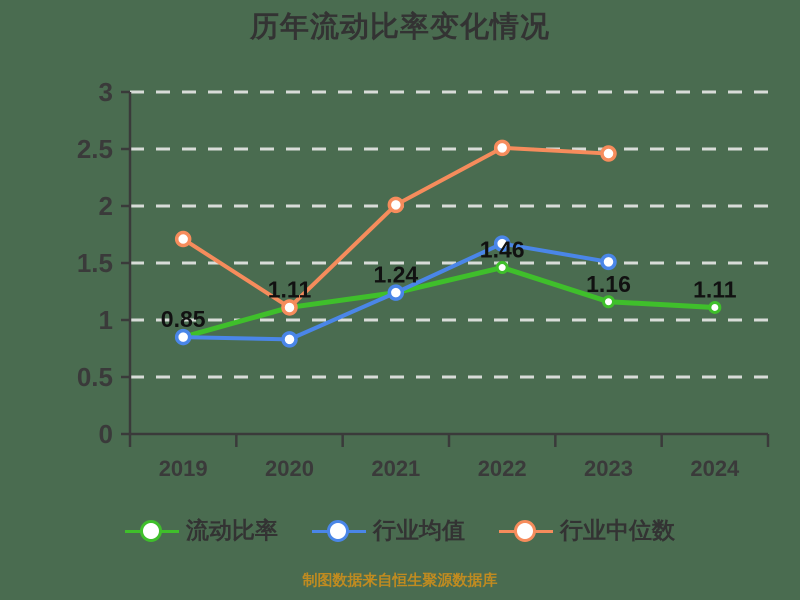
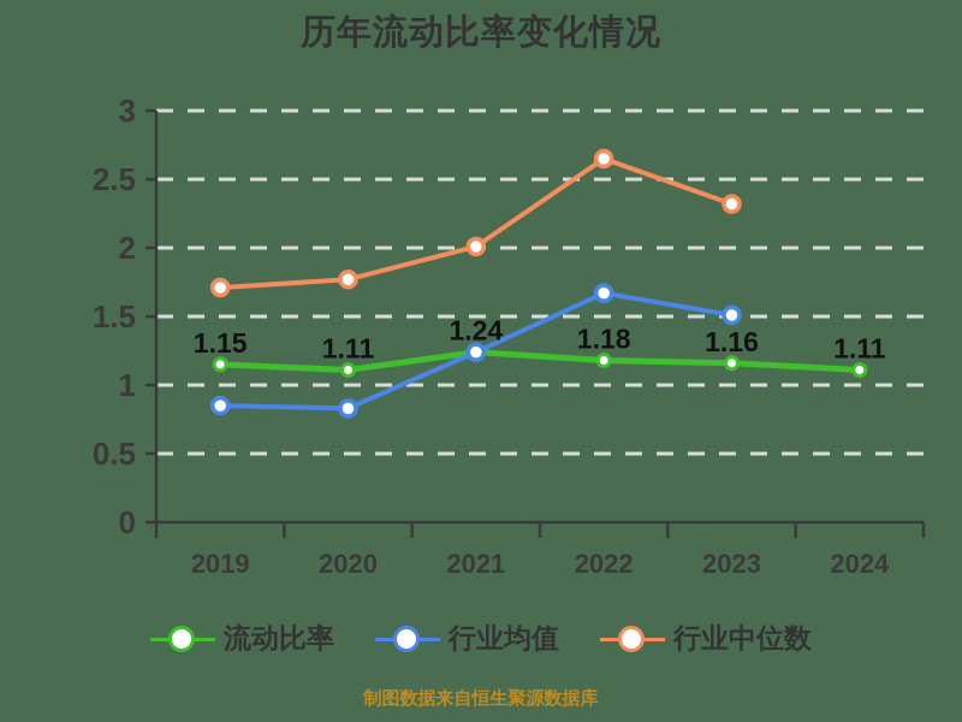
流动比率/2019: 0.85 -> 1.15
行业中位数/2020: 1.11 -> 1.77
流动比率/2022: 1.46 -> 1.18
行业中位数/2022: 2.51 -> 2.65
行业中位数/2023: 2.46 -> 2.32
